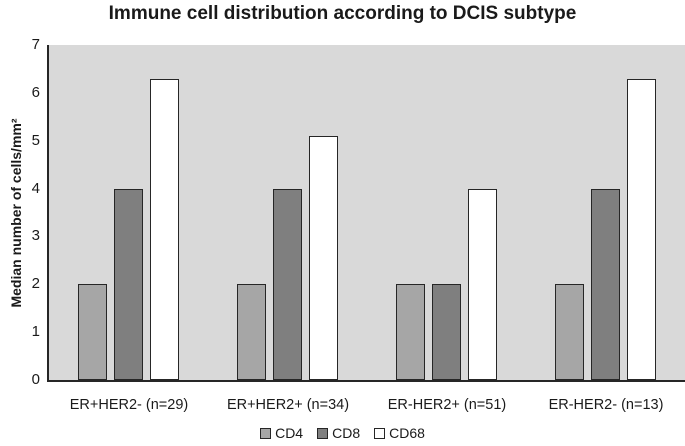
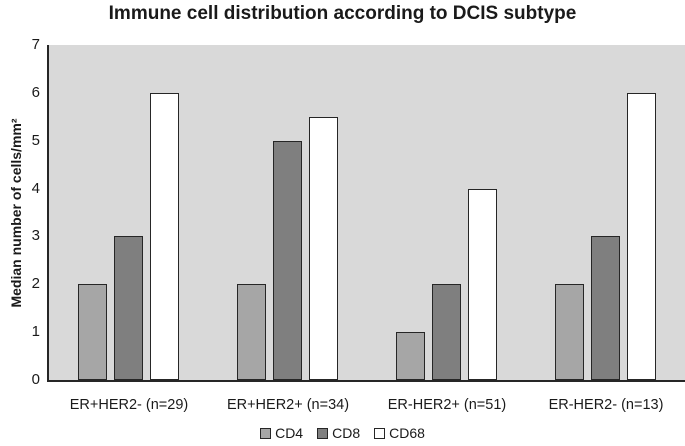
CD8/ER+HER2- (n=29): 4 -> 3
CD68/ER+HER2- (n=29): 6.3 -> 6.0
CD8/ER+HER2+ (n=34): 4 -> 5
CD68/ER+HER2+ (n=34): 5.1 -> 5.5
CD4/ER-HER2+ (n=51): 2 -> 1
CD8/ER-HER2- (n=13): 4 -> 3
CD68/ER-HER2- (n=13): 6.3 -> 6.0
